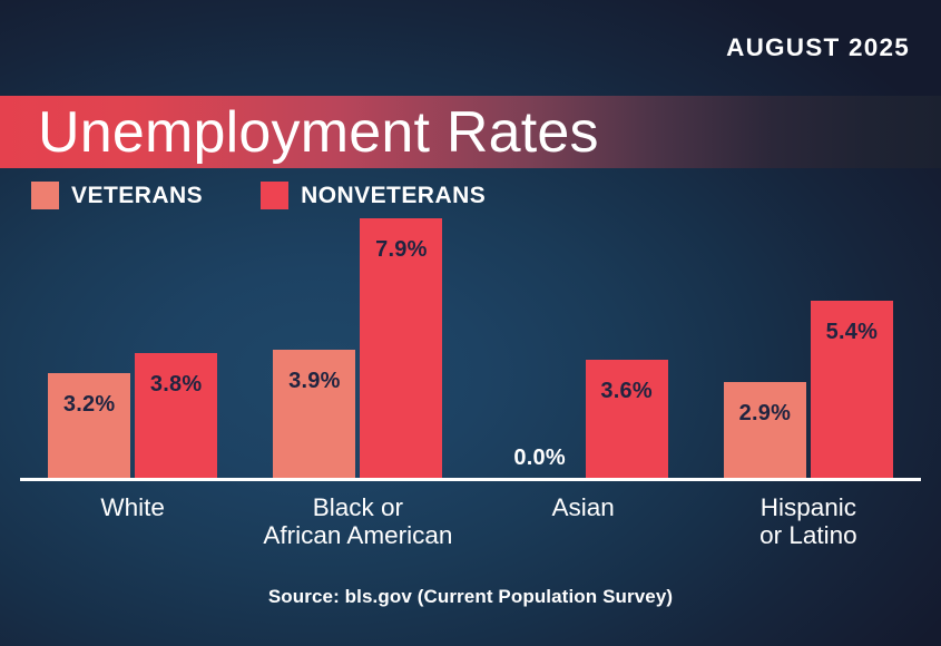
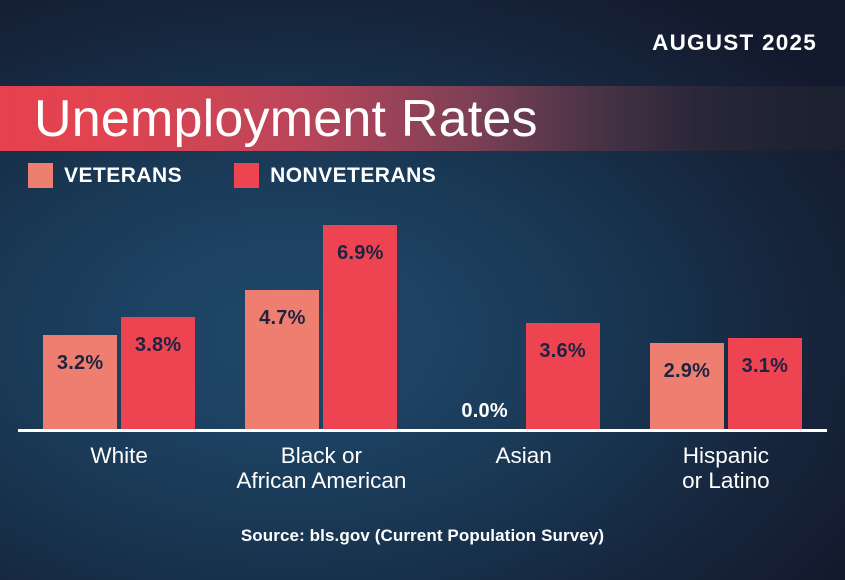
VETERANS/Black or African American: 3.9% -> 4.7%
NONVETERANS/Black or African American: 7.9% -> 6.9%
NONVETERANS/Hispanic or Latino: 5.4% -> 3.1%
